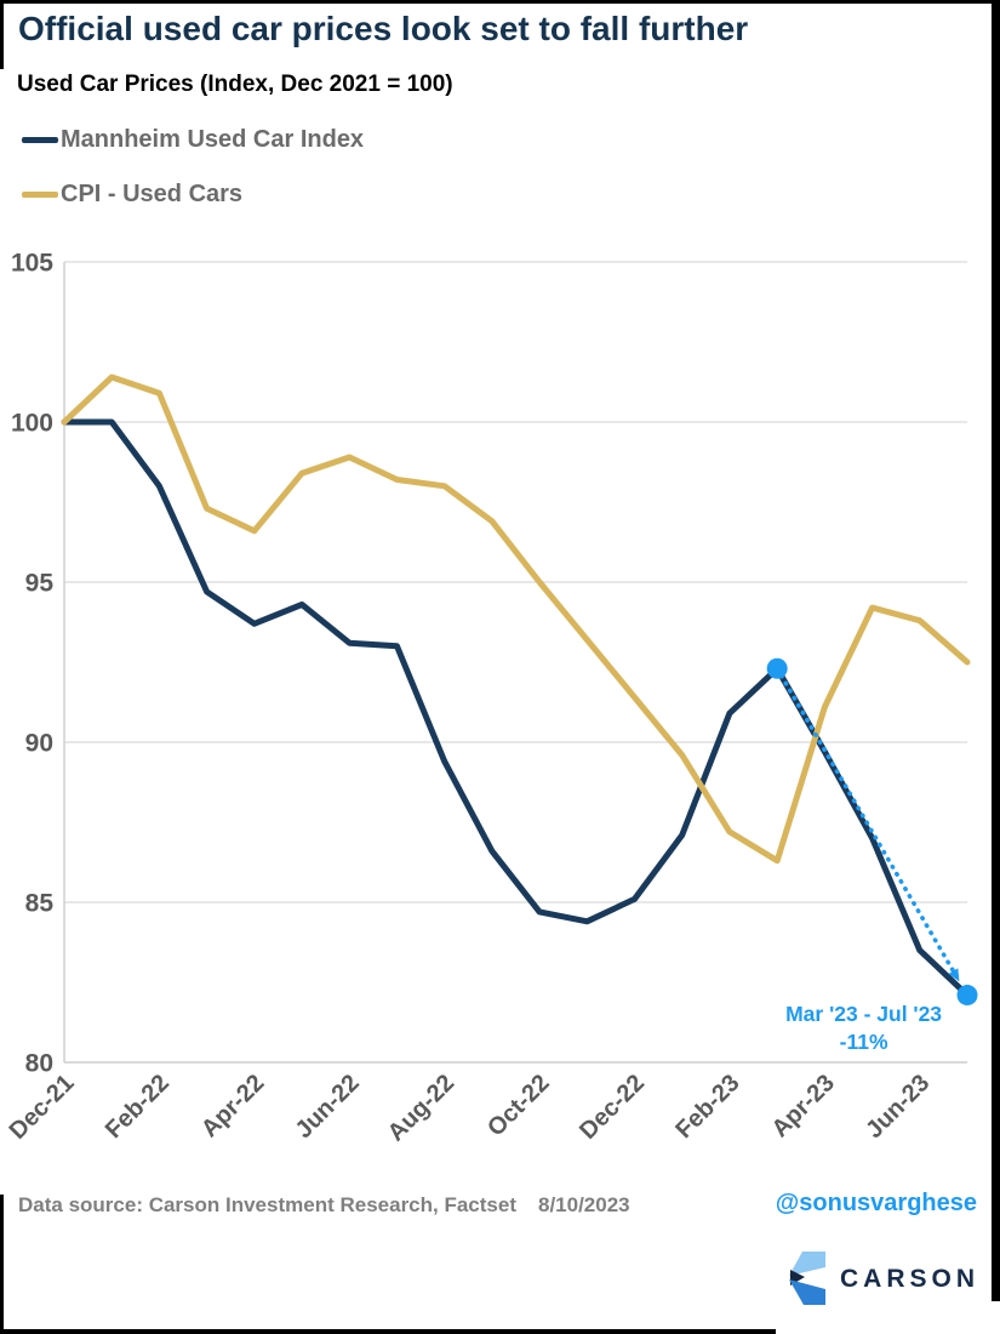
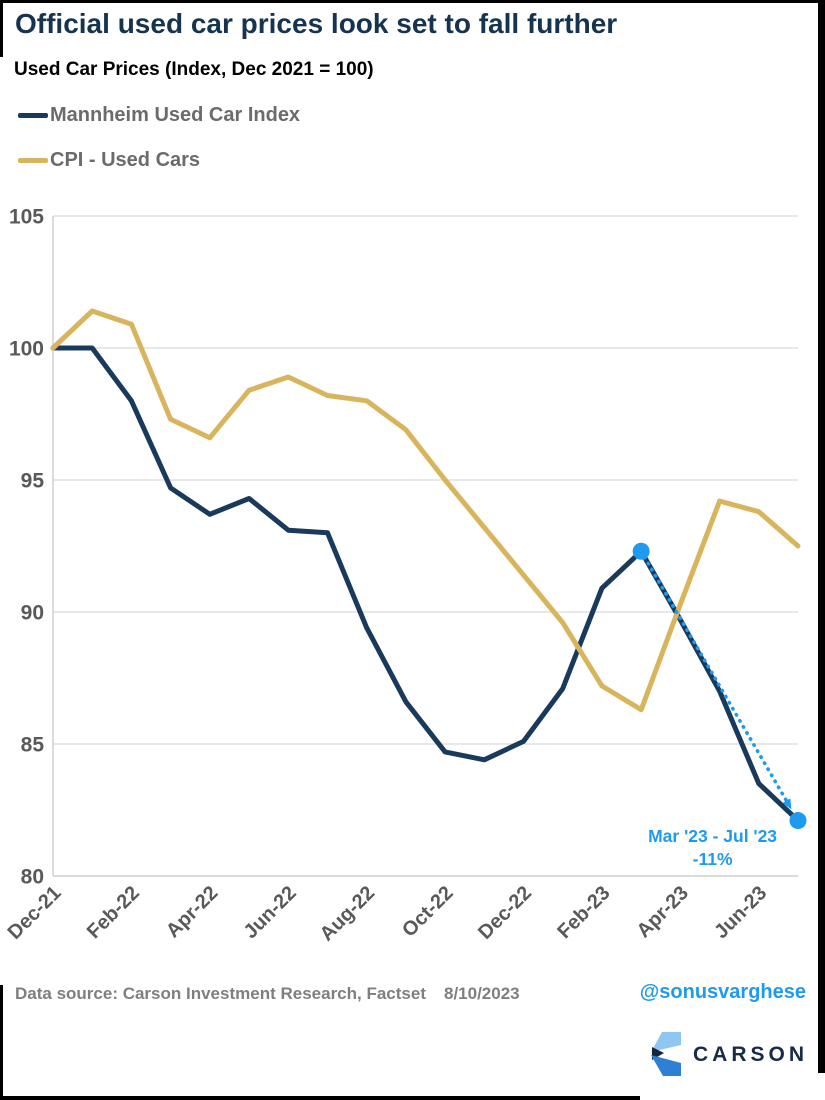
CPI - Used Cars/Apr-23: 91.1 -> 90.3
